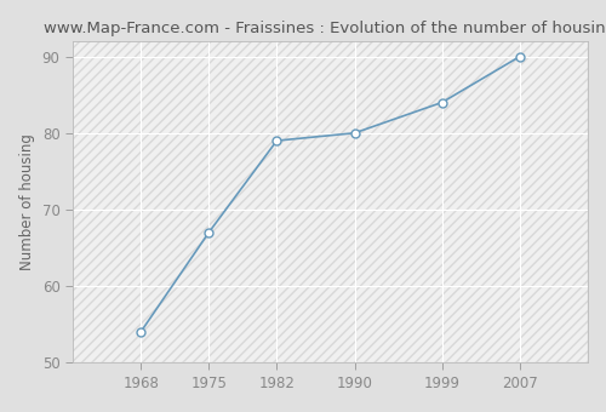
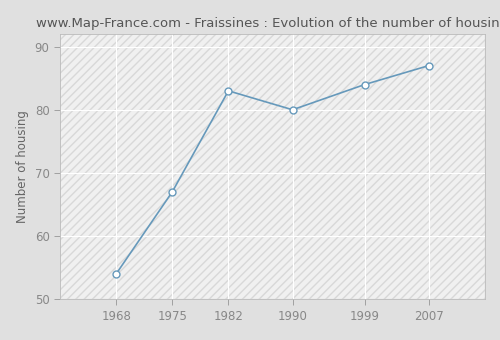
1982: 79 -> 83
2007: 90 -> 87
